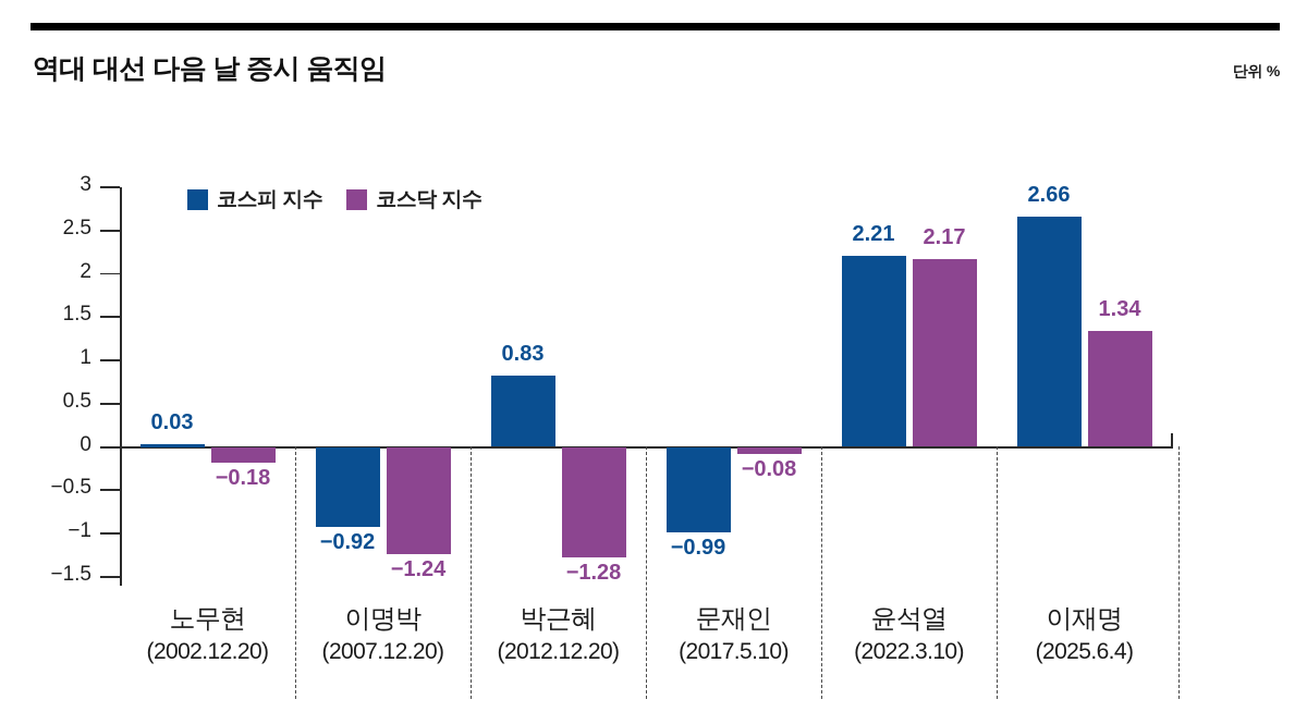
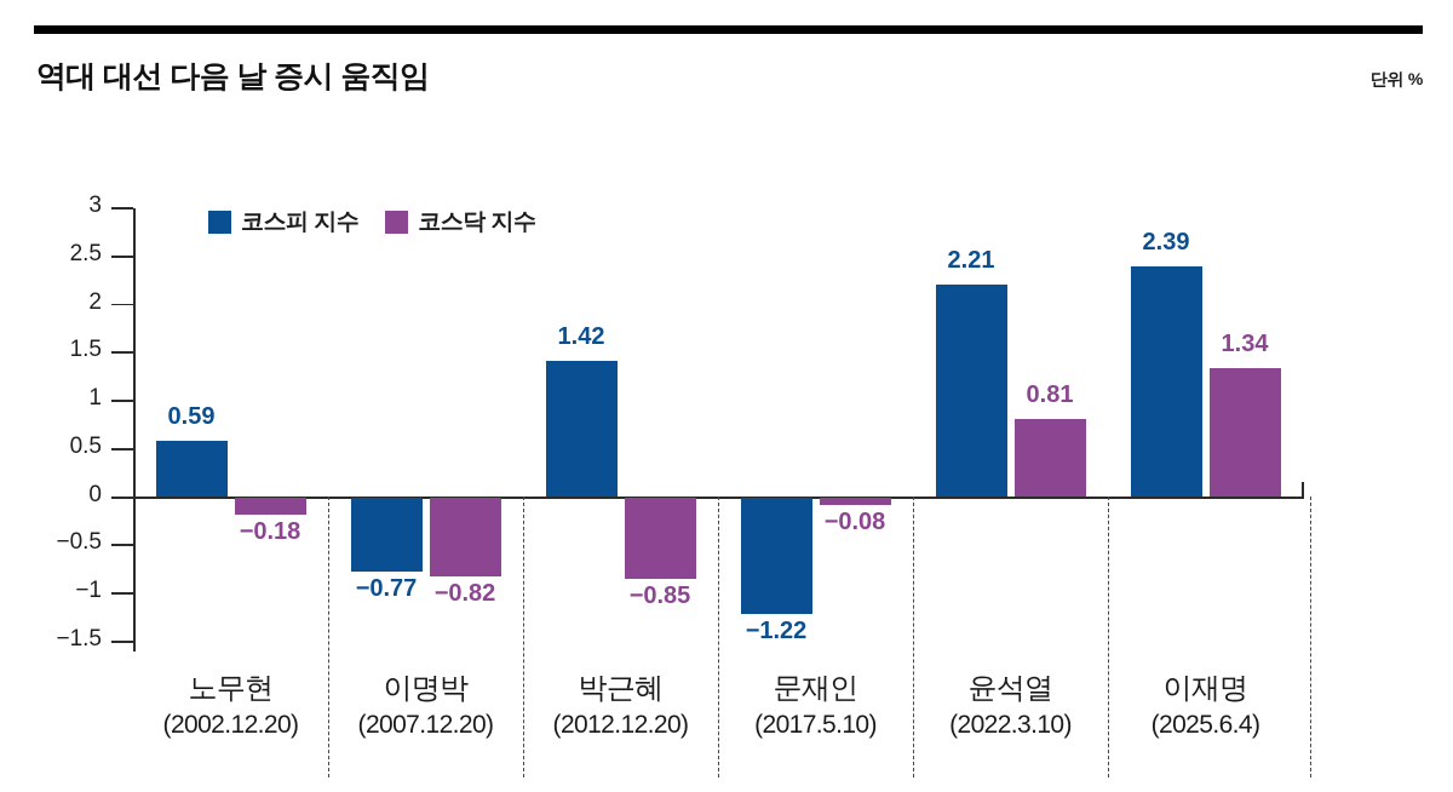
코스피 지수/노무현: 0.03 -> 0.59
코스피 지수/이명박: −0.92 -> −0.77
코스닥 지수/이명박: −1.24 -> −0.82
코스피 지수/박근혜: 0.83 -> 1.42
코스닥 지수/박근혜: −1.28 -> −0.85
코스피 지수/문재인: −0.99 -> −1.22
코스닥 지수/윤석열: 2.17 -> 0.81
코스피 지수/이재명: 2.66 -> 2.39
